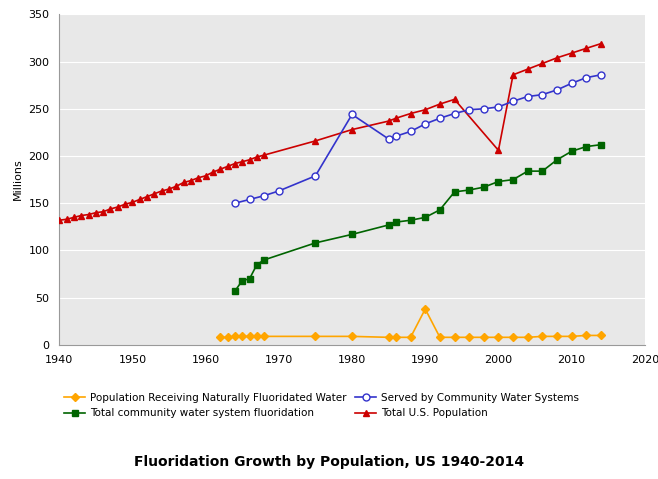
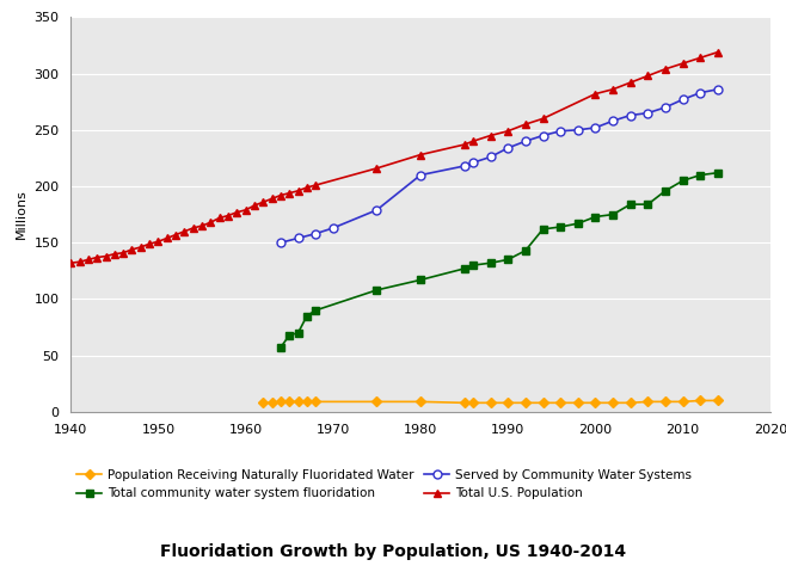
Served by Community Water Systems/1980: 244 -> 210
Population Receiving Naturally Fluoridated Water/1990: 38 -> 8
Total U.S. Population/2000: 206 -> 282
